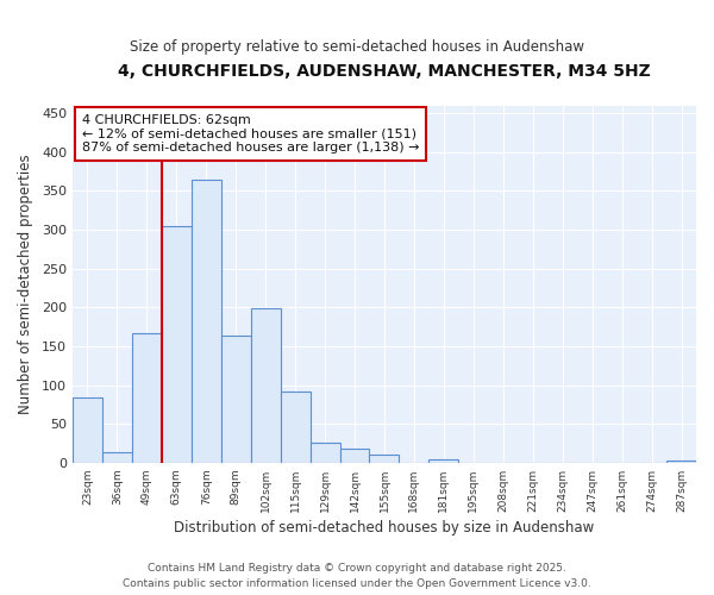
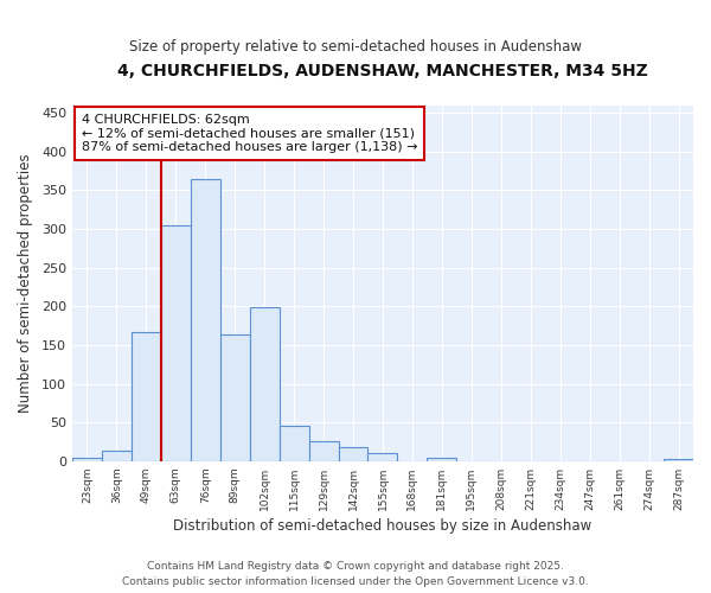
23sqm: 84 -> 5
115sqm: 92 -> 45
